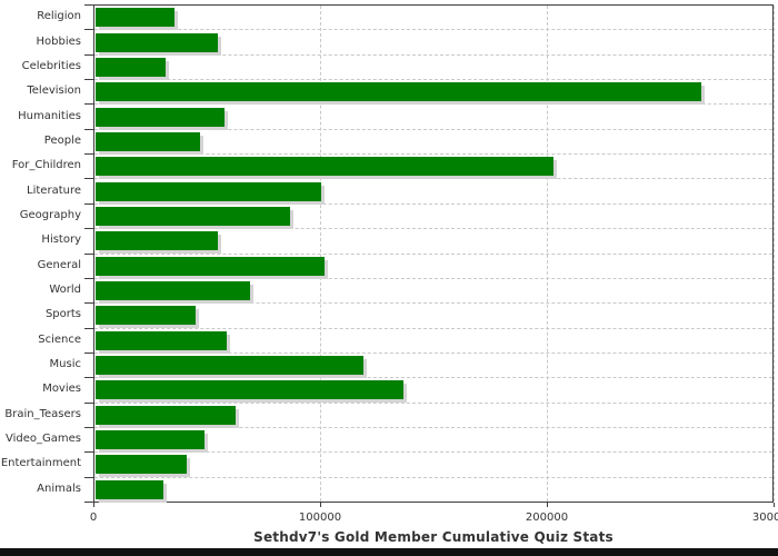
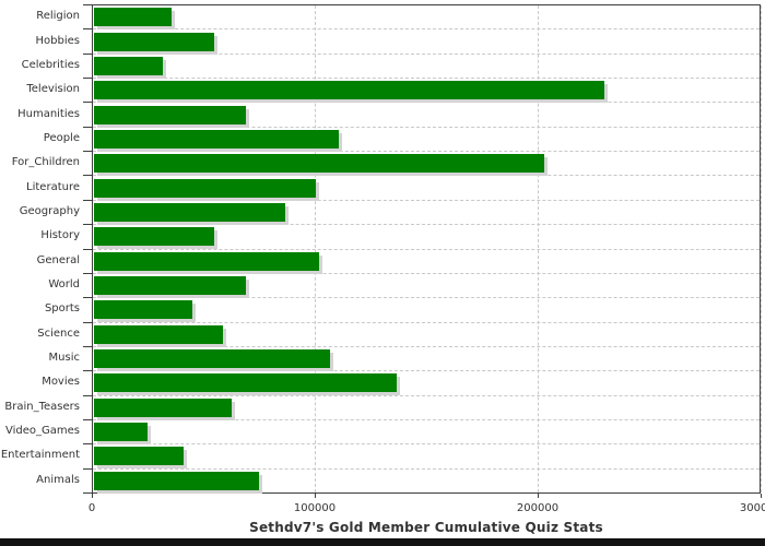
Television: 267000 -> 229000
Humanities: 57000 -> 68000
People: 46000 -> 110000
Music: 118000 -> 106000
Video_Games: 48000 -> 24000
Animals: 30000 -> 74000
